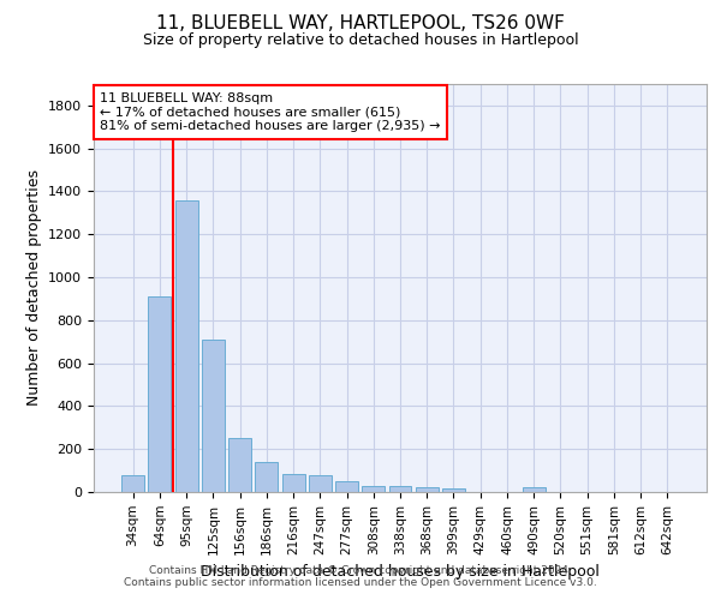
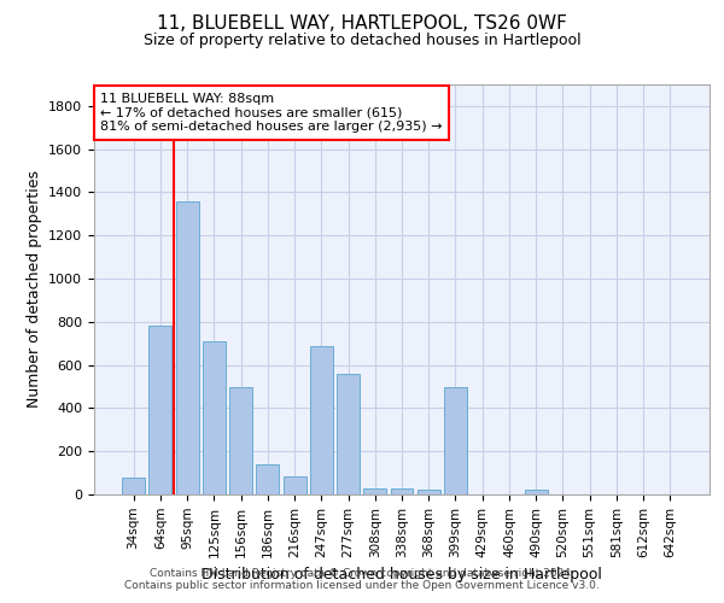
64sqm: 910 -> 780
156sqm: 250 -> 500
247sqm: 80 -> 690
277sqm: 50 -> 560
399sqm: 20 -> 500
